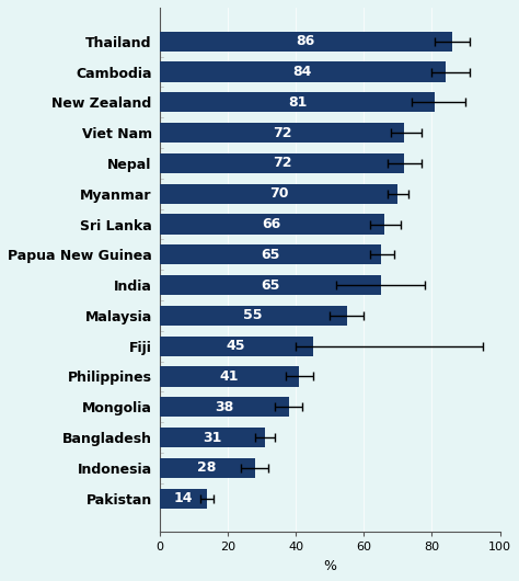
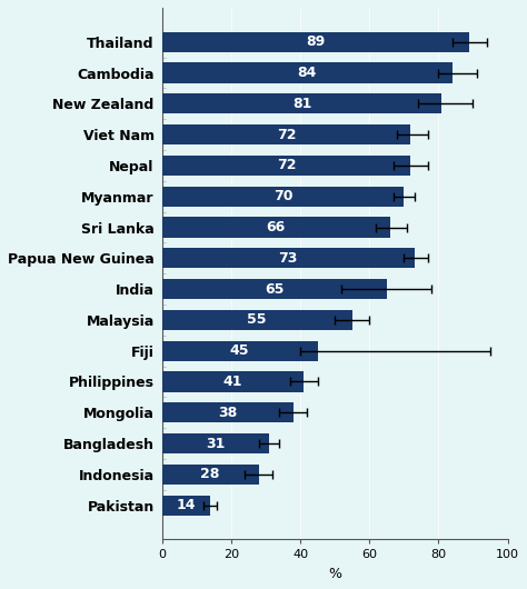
Thailand: 86 -> 89
Papua New Guinea: 65 -> 73
